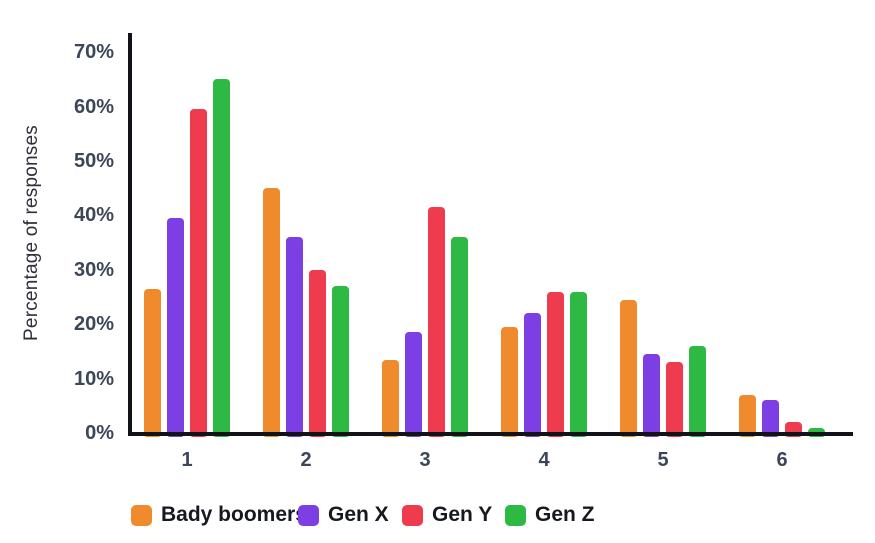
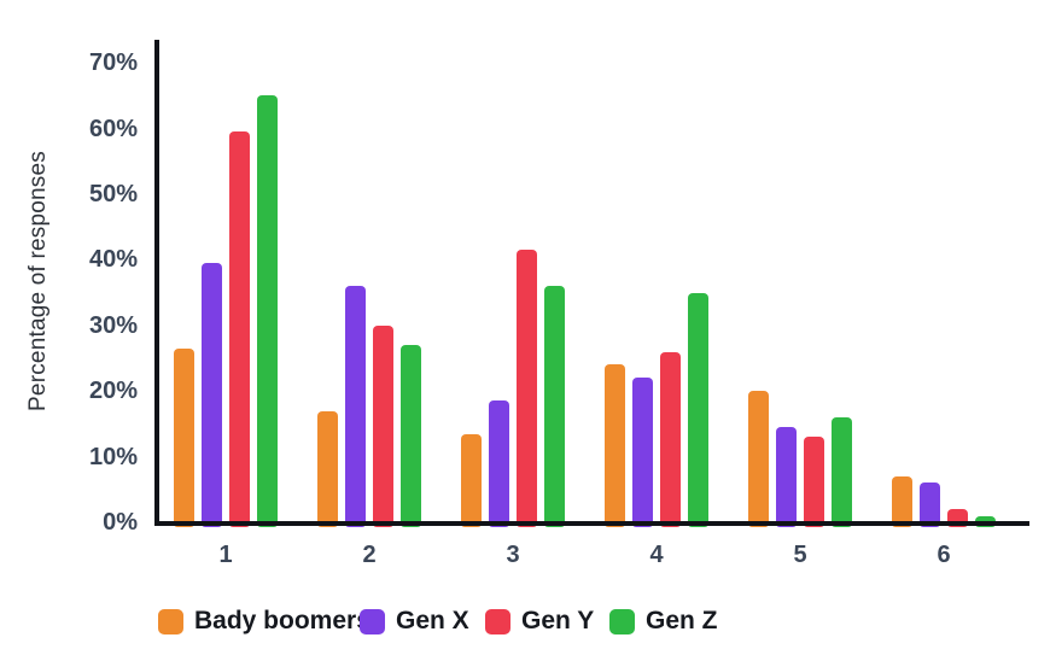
Bady boomers/2: 45% -> 17%
Bady boomers/4: 20% -> 24%
Gen Z/4: 26% -> 35%
Bady boomers/5: 24% -> 20%
